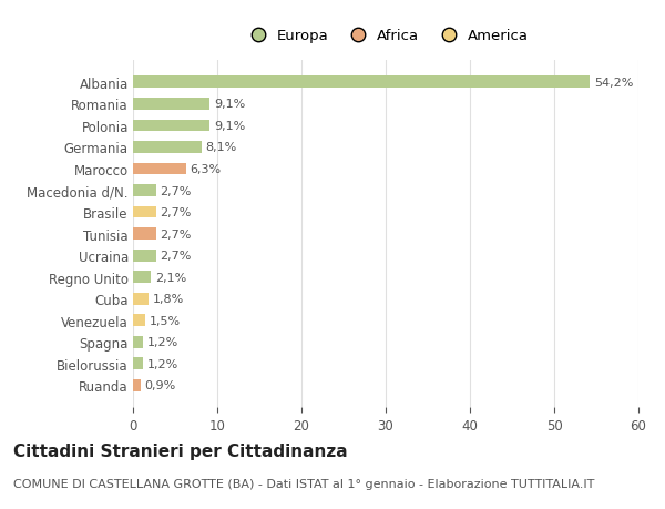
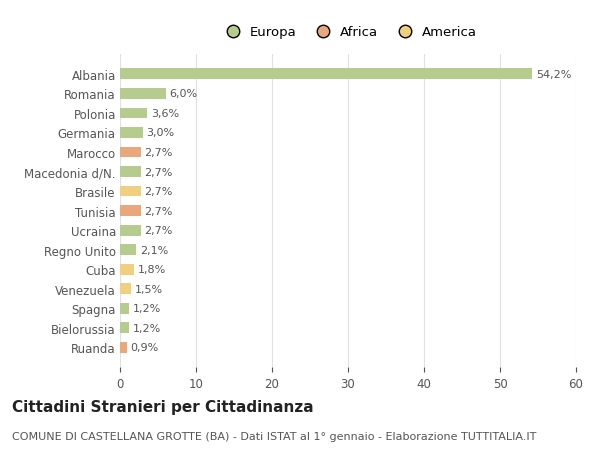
Romania: 9,1% -> 6,0%
Polonia: 9,1% -> 3,6%
Germania: 8,1% -> 3,0%
Marocco: 6,3% -> 2,7%
